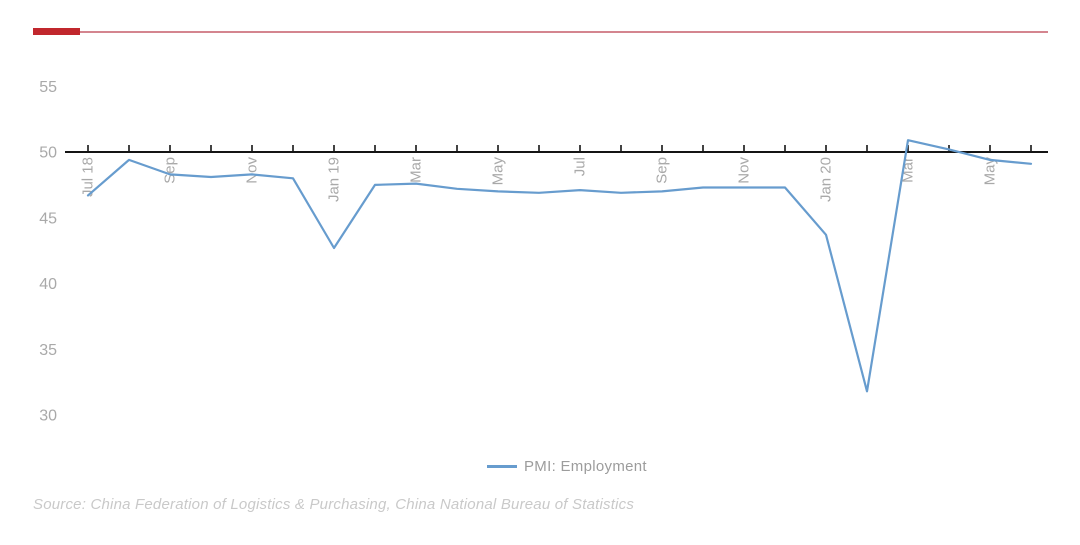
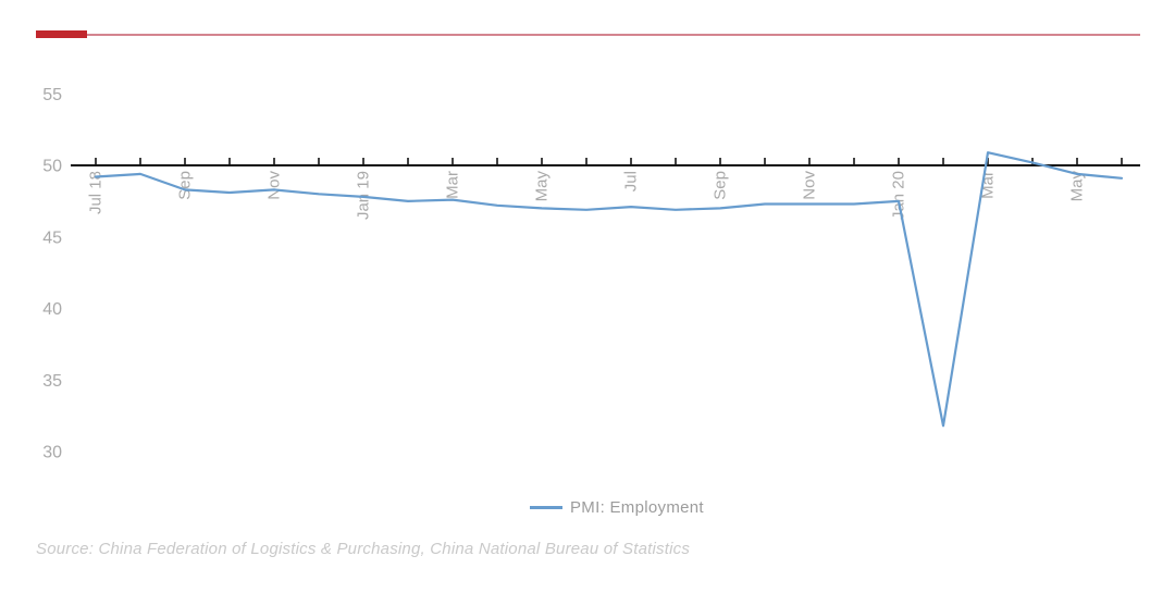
Jul 18: 46.7 -> 49.2
Jan 19: 42.7 -> 47.8
Jan 20: 43.7 -> 47.5
